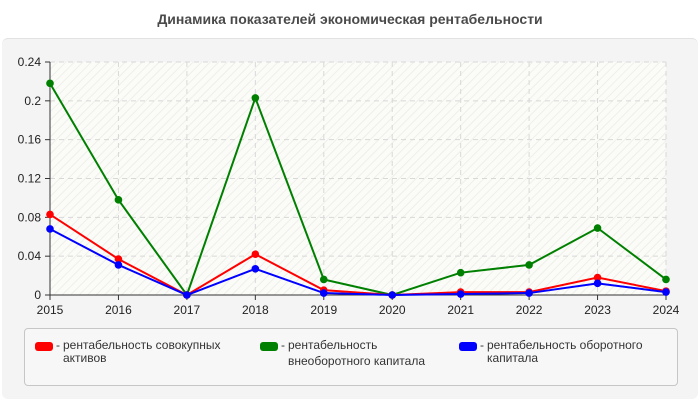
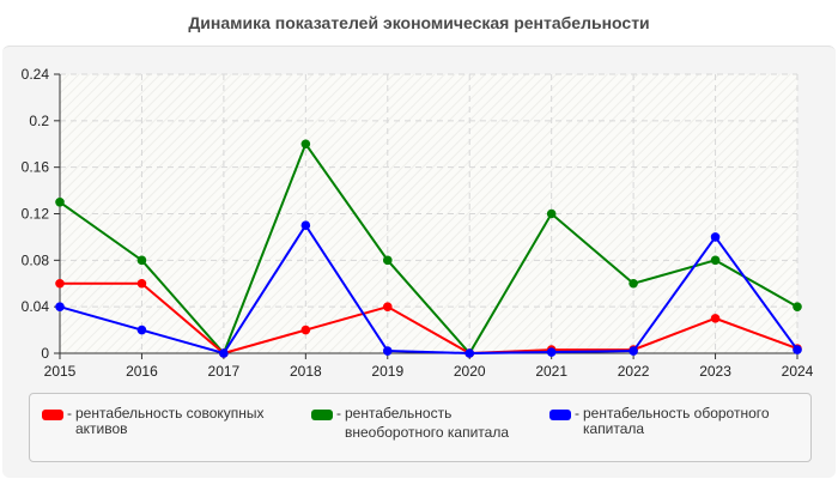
рентабельность совокупных активов/2015: 0.08 -> 0.06
рентабельность внеоборотного капитала/2015: 0.22 -> 0.13
рентабельность оборотного капитала/2015: 0.07 -> 0.04
рентабельность совокупных активов/2016: 0.04 -> 0.06
рентабельность внеоборотного капитала/2016: 0.10 -> 0.08
рентабельность оборотного капитала/2016: 0.03 -> 0.02
рентабельность совокупных активов/2018: 0.04 -> 0.02
рентабельность внеоборотного капитала/2018: 0.20 -> 0.18
рентабельность оборотного капитала/2018: 0.03 -> 0.11
рентабельность совокупных активов/2019: 0.01 -> 0.04
рентабельность внеоборотного капитала/2019: 0.02 -> 0.08
рентабельность внеоборотного капитала/2021: 0.02 -> 0.12
рентабельность внеоборотного капитала/2022: 0.03 -> 0.06
рентабельность совокупных активов/2023: 0.02 -> 0.03
рентабельность внеоборотного капитала/2023: 0.07 -> 0.08
рентабельность оборотного капитала/2023: 0.01 -> 0.10
рентабельность внеоборотного капитала/2024: 0.02 -> 0.04
